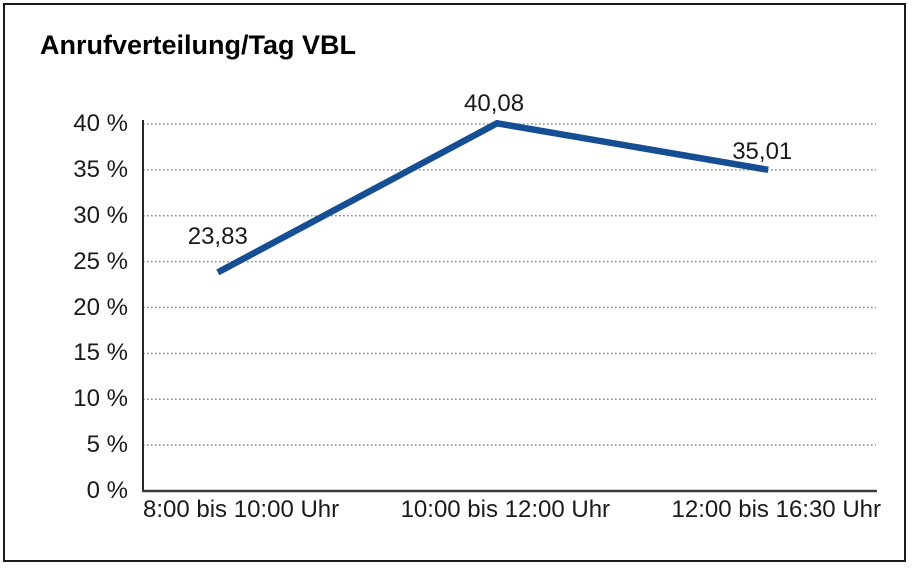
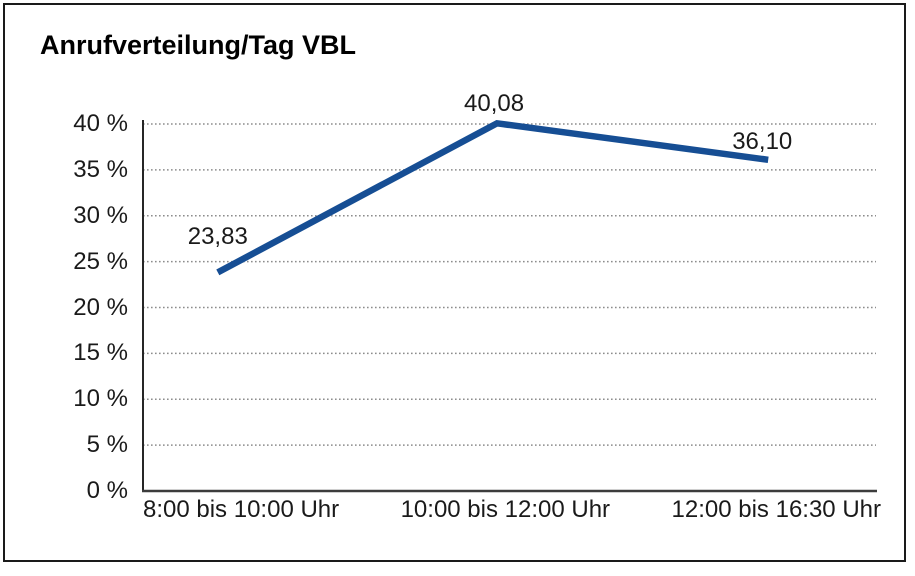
12:00 bis 16:30 Uhr: 35,01 -> 36,10
